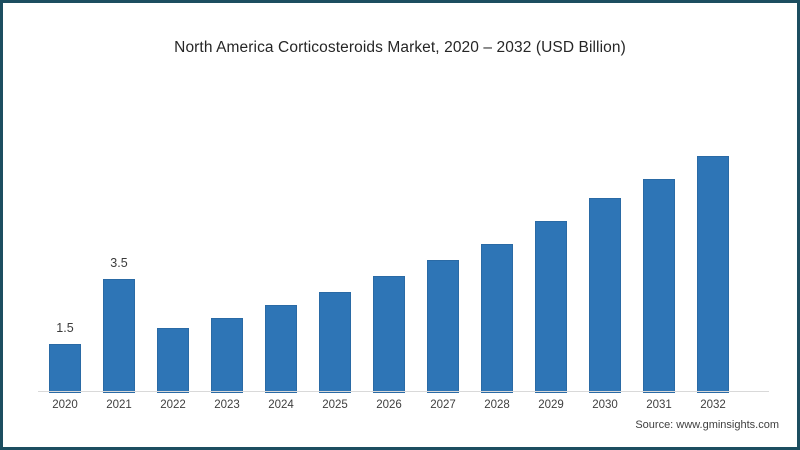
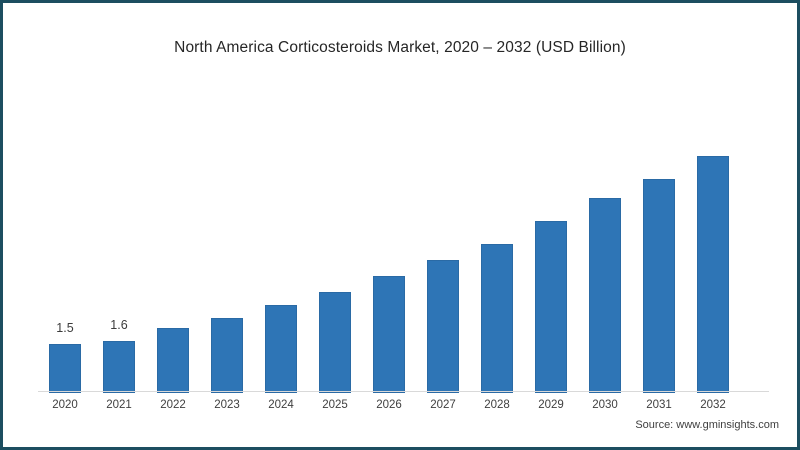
2021: 3.5 -> 1.6
